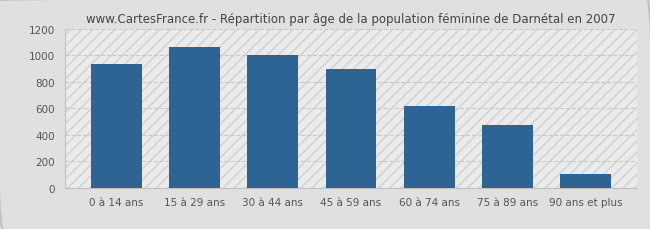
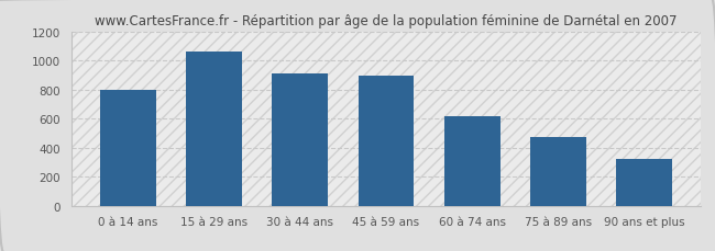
0 à 14 ans: 940 -> 800
30 à 44 ans: 1000 -> 910
90 ans et plus: 100 -> 320
